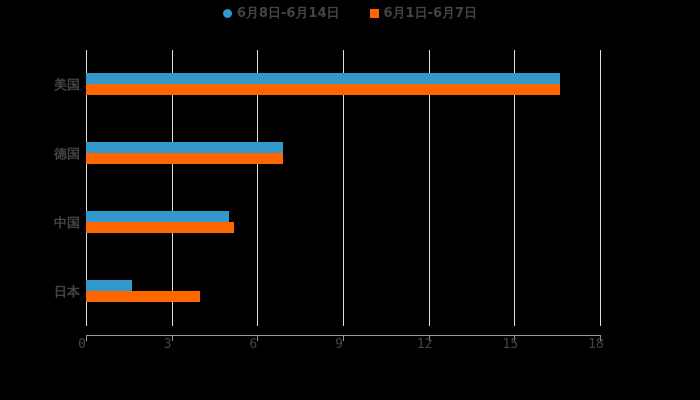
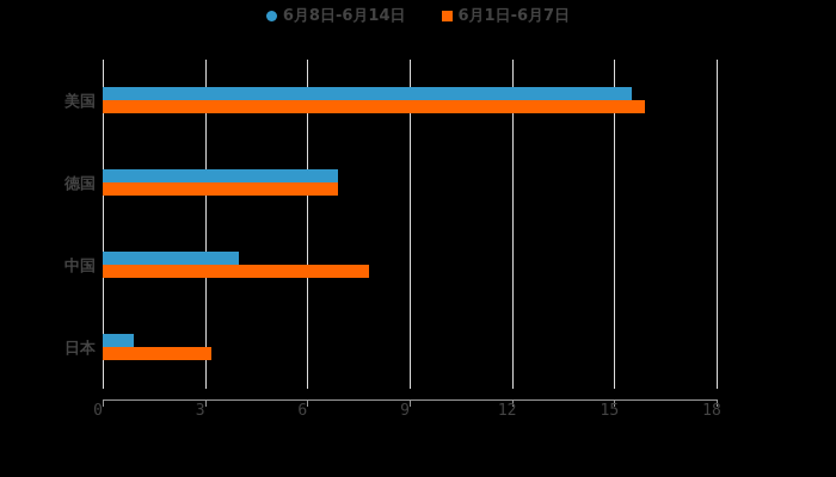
6月8日-6月14日/美国: 16.6 -> 15.5
6月1日-6月7日/美国: 16.6 -> 15.9
6月8日-6月14日/中国: 5.0 -> 4.0
6月1日-6月7日/中国: 5.2 -> 7.8
6月8日-6月14日/日本: 1.6 -> 0.9
6月1日-6月7日/日本: 4.0 -> 3.2
